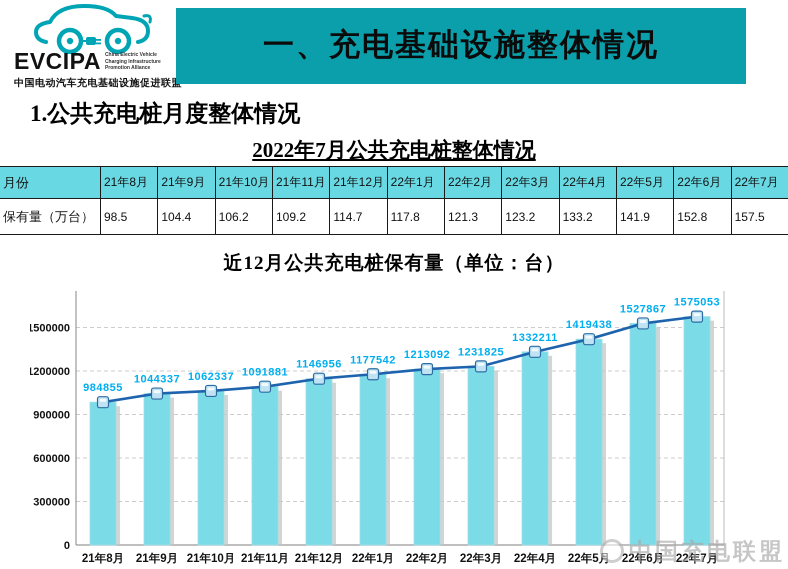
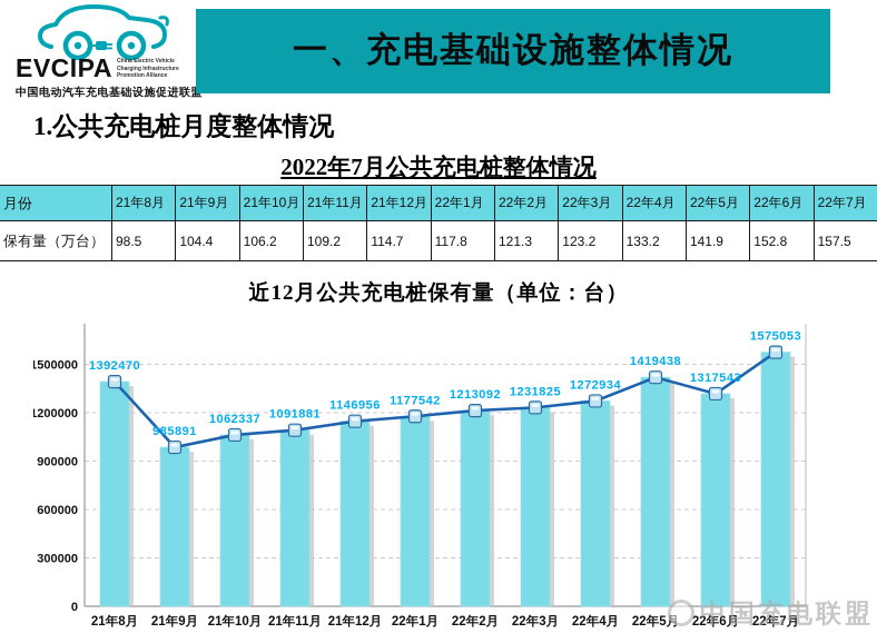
21年8月: 984855 -> 1392470
21年9月: 1044337 -> 985891
22年4月: 1332211 -> 1272934
22年6月: 1527867 -> 1317543
